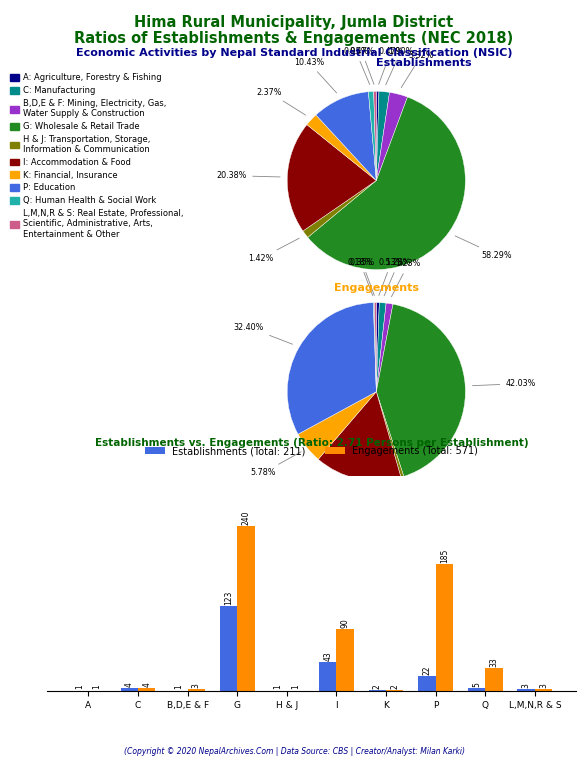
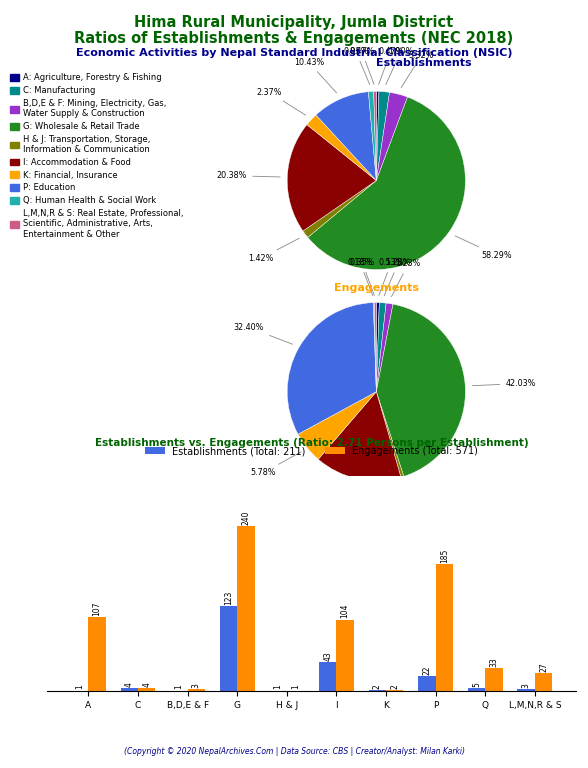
Engagements (Total: 571)/A: 1 -> 107
Engagements (Total: 571)/I: 90 -> 104
Engagements (Total: 571)/L,M,N,R & S: 3 -> 27
